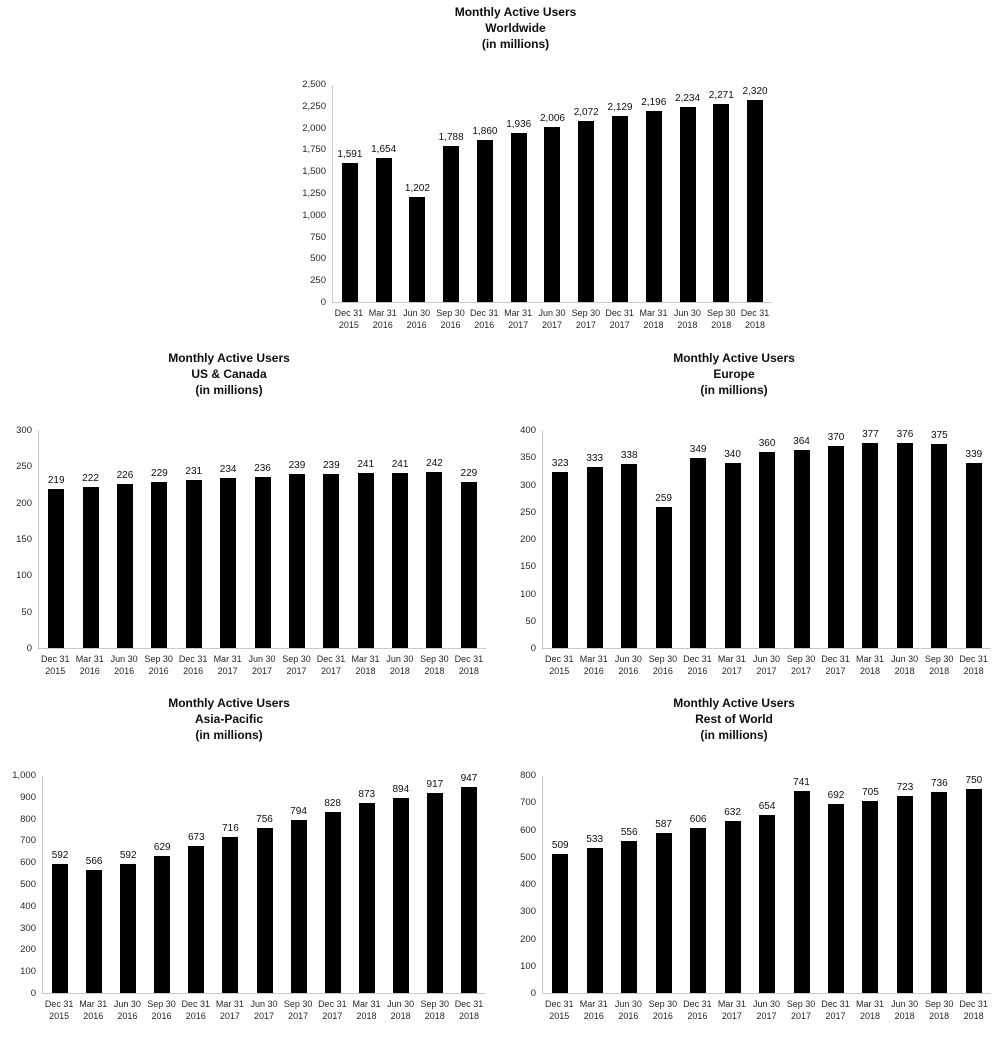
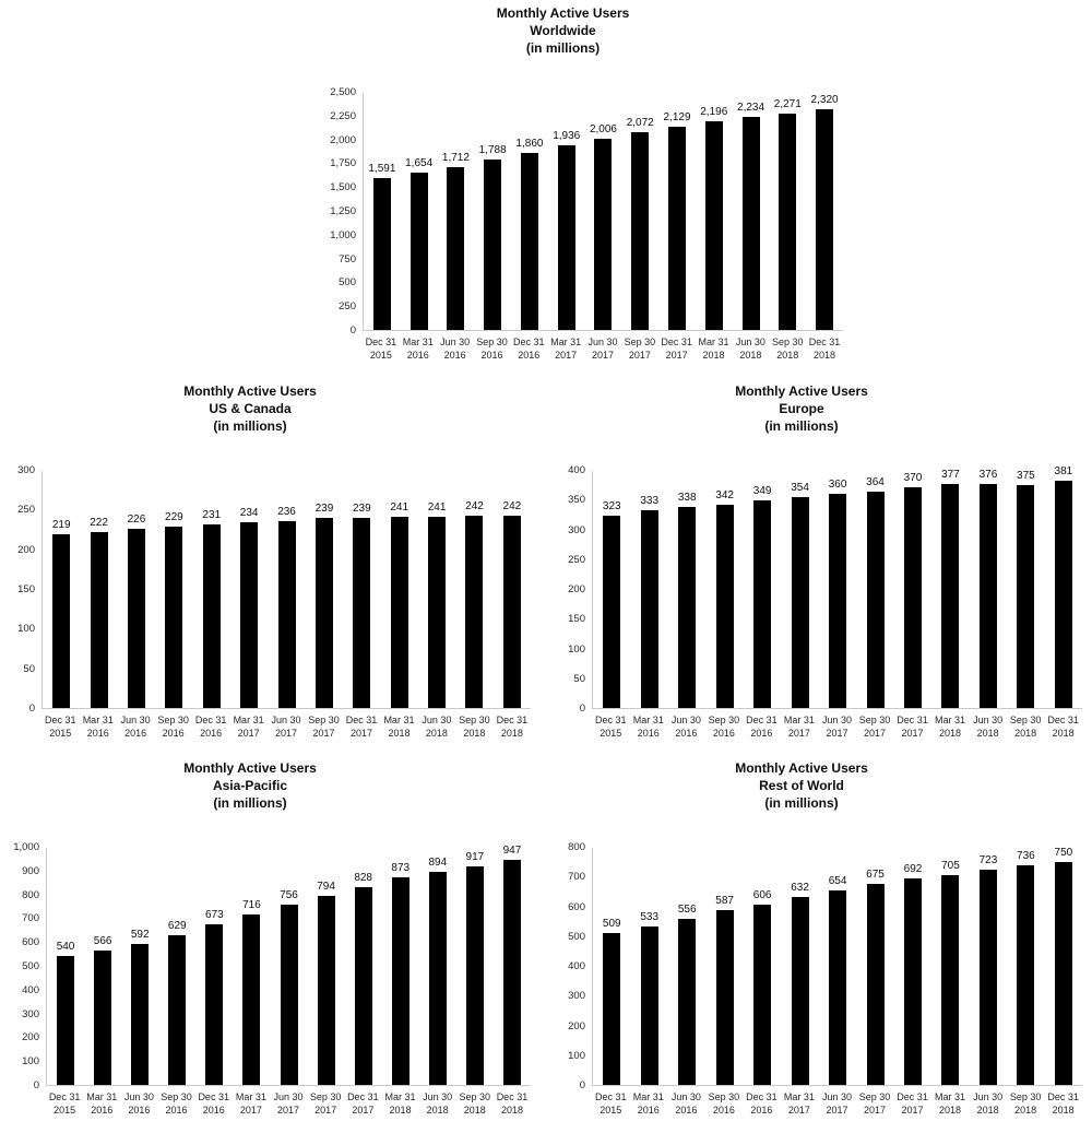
Monthly Active Users Worldwide (in millions)/Jun 30 2016: 1,202 -> 1,712
Monthly Active Users US & Canada (in millions)/Dec 31 2018: 229 -> 242
Monthly Active Users Europe (in millions)/Sep 30 2016: 259 -> 342
Monthly Active Users Europe (in millions)/Mar 31 2017: 340 -> 354
Monthly Active Users Europe (in millions)/Dec 31 2018: 339 -> 381
Monthly Active Users Asia-Pacific (in millions)/Dec 31 2015: 592 -> 540
Monthly Active Users Rest of World (in millions)/Sep 30 2017: 741 -> 675
